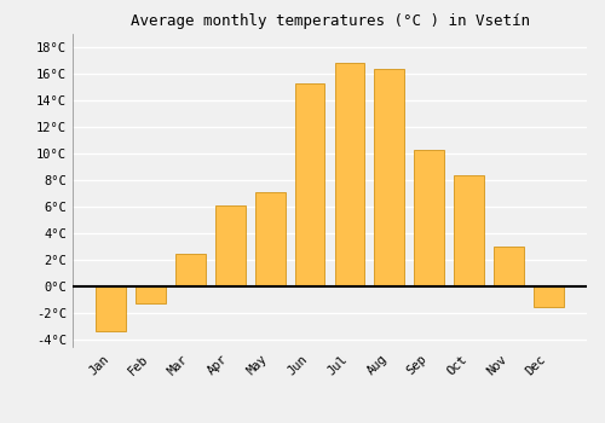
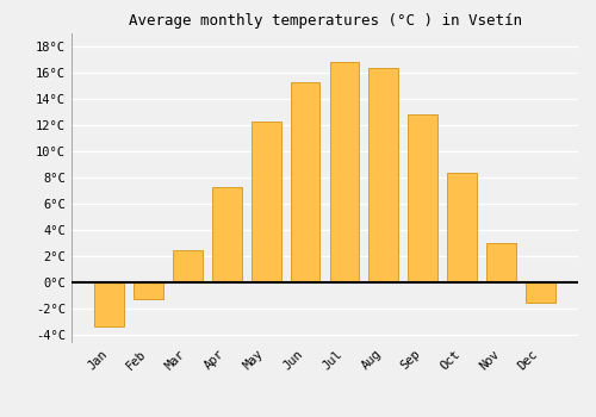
Apr: 6.1°C -> 7.3°C
May: 7.1°C -> 12.3°C
Sep: 10.3°C -> 12.8°C
